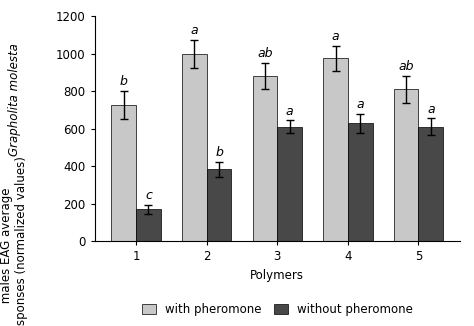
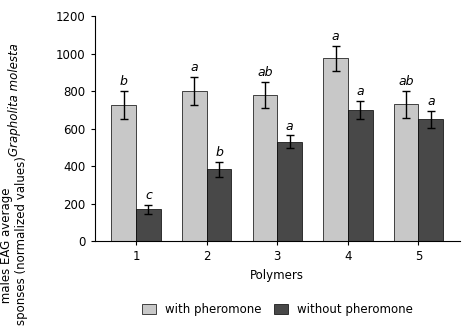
with pheromone/2: 1000 -> 800
with pheromone/3: 880 -> 780
without pheromone/3: 610 -> 530
without pheromone/4: 630 -> 700
with pheromone/5: 810 -> 730
without pheromone/5: 610 -> 650
